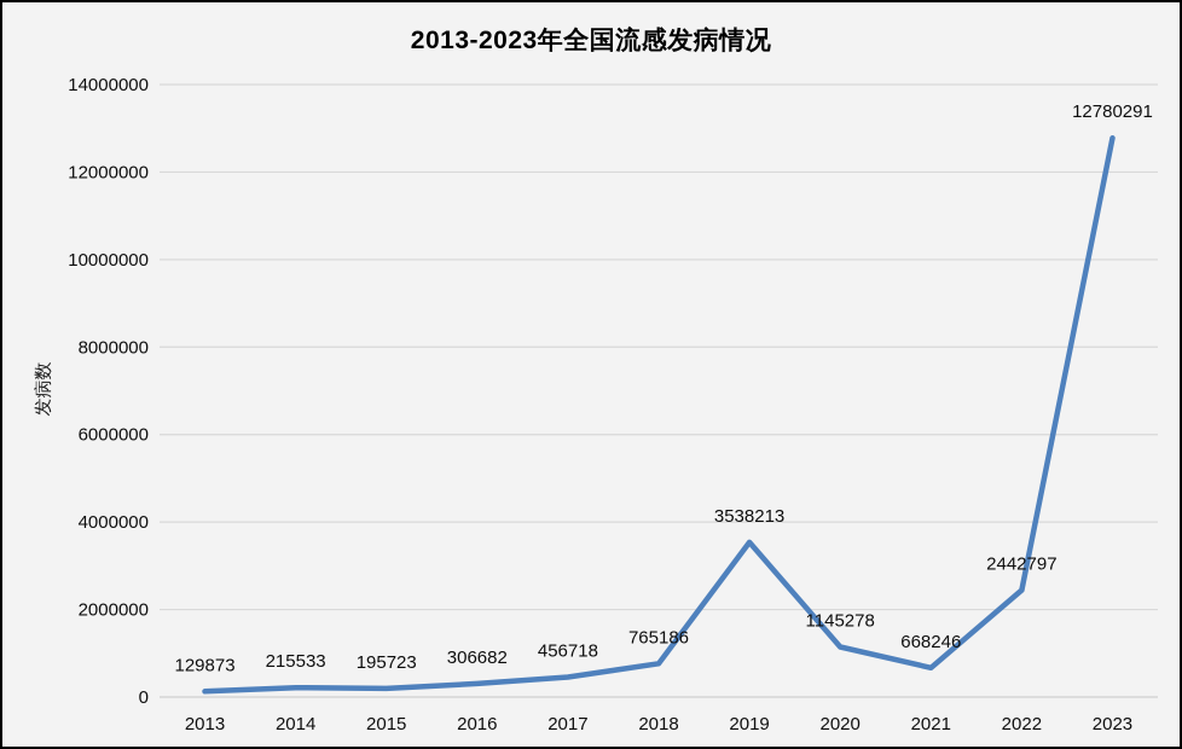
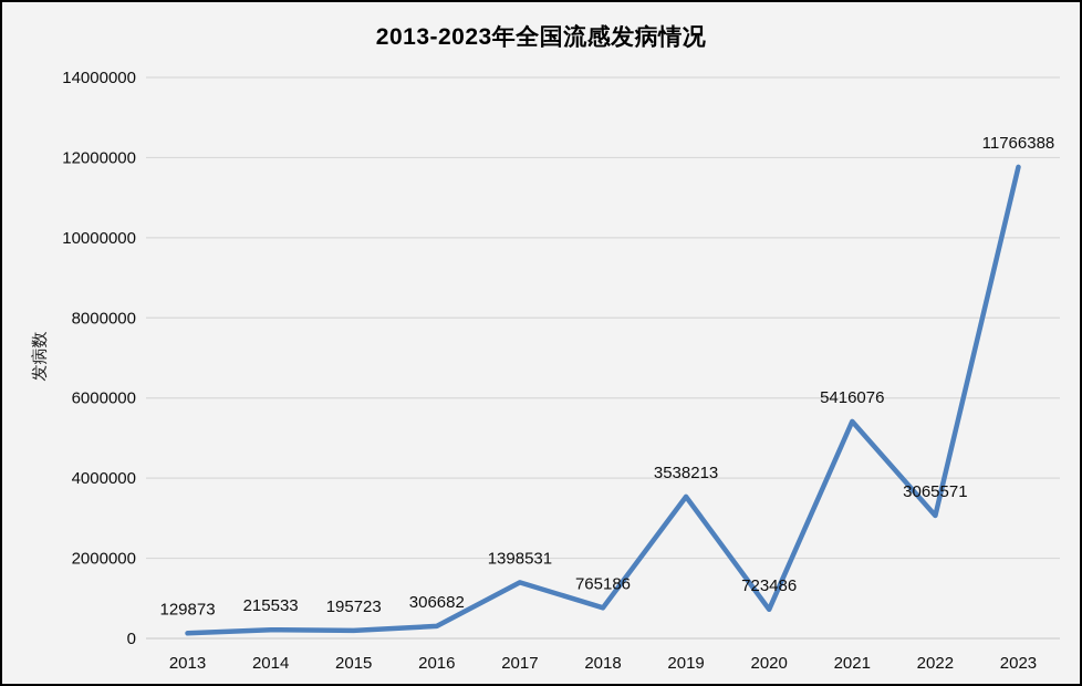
2017: 456718 -> 1398531
2020: 1145278 -> 723486
2021: 668246 -> 5416076
2022: 2442797 -> 3065571
2023: 12780291 -> 11766388
